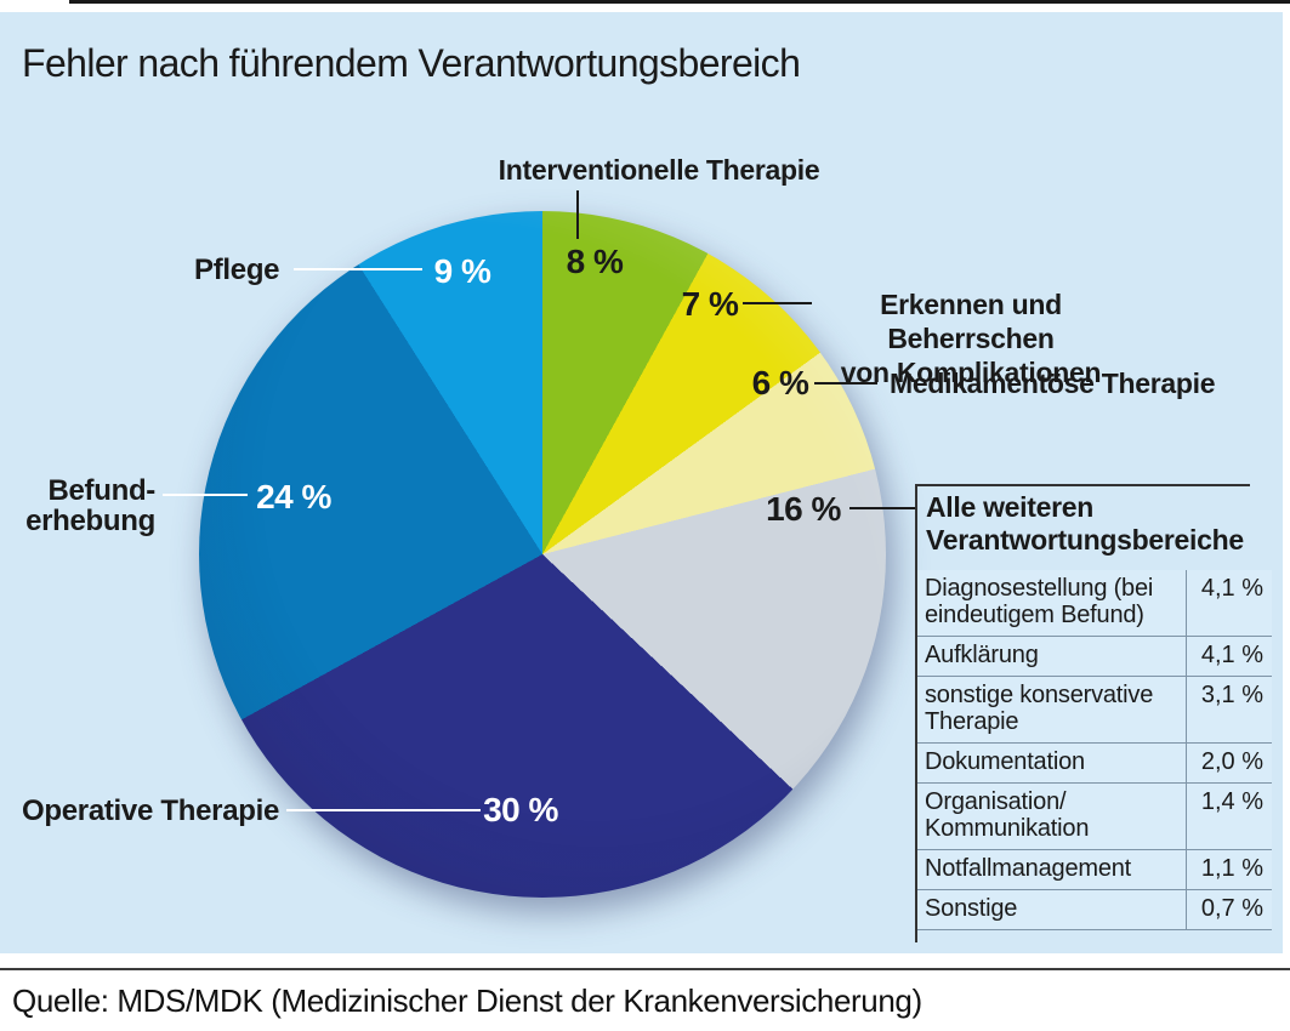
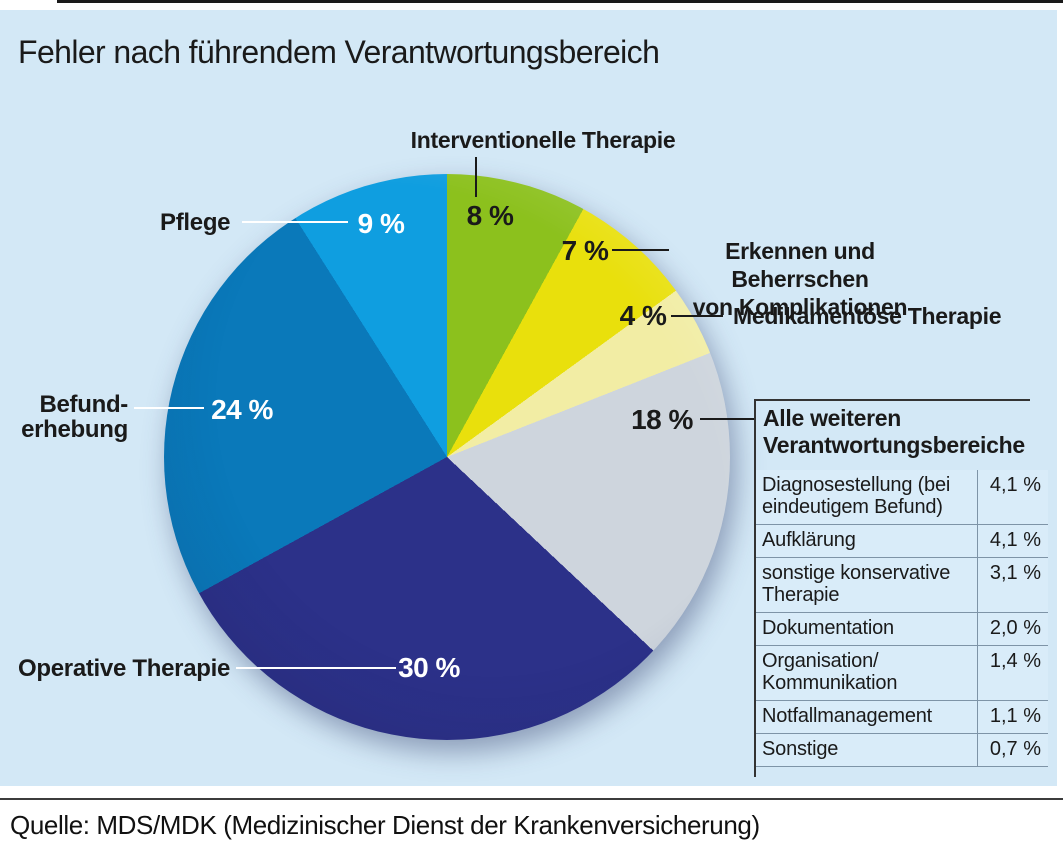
Medikamentöse Therapie: 6 -> 4
Alle weiteren Verantwortungsbereiche: 16 -> 18
